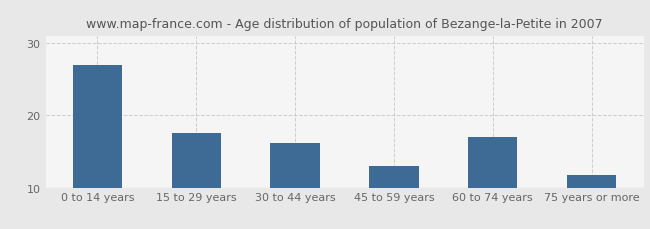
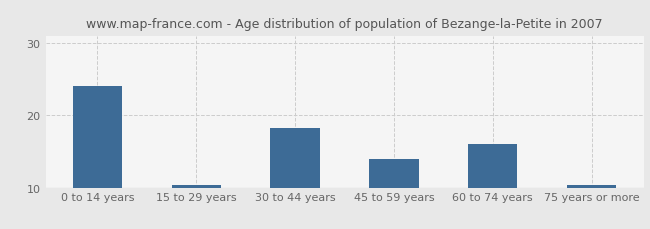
0 to 14 years: 27.0 -> 24.0
15 to 29 years: 17.6 -> 10.3
30 to 44 years: 16.2 -> 18.2
45 to 59 years: 13.0 -> 14.0
60 to 74 years: 17.0 -> 16.0
75 years or more: 11.8 -> 10.3
